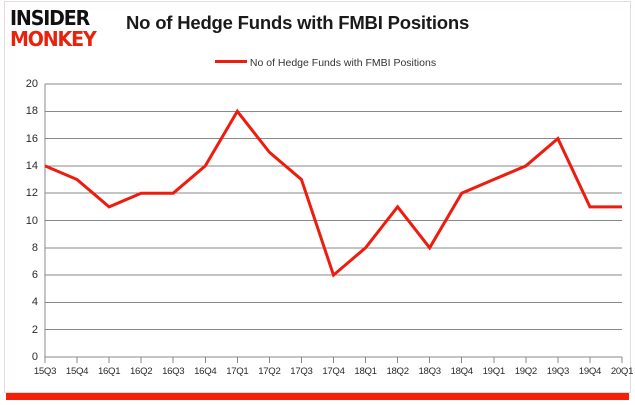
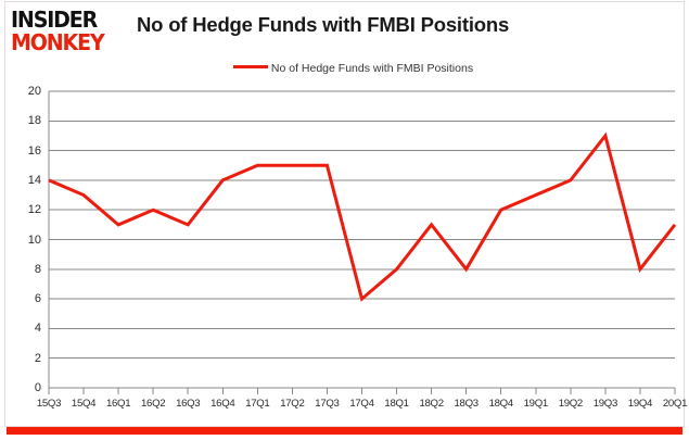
16Q3: 12 -> 11
17Q1: 18 -> 15
17Q3: 13 -> 15
19Q3: 16 -> 17
19Q4: 11 -> 8
